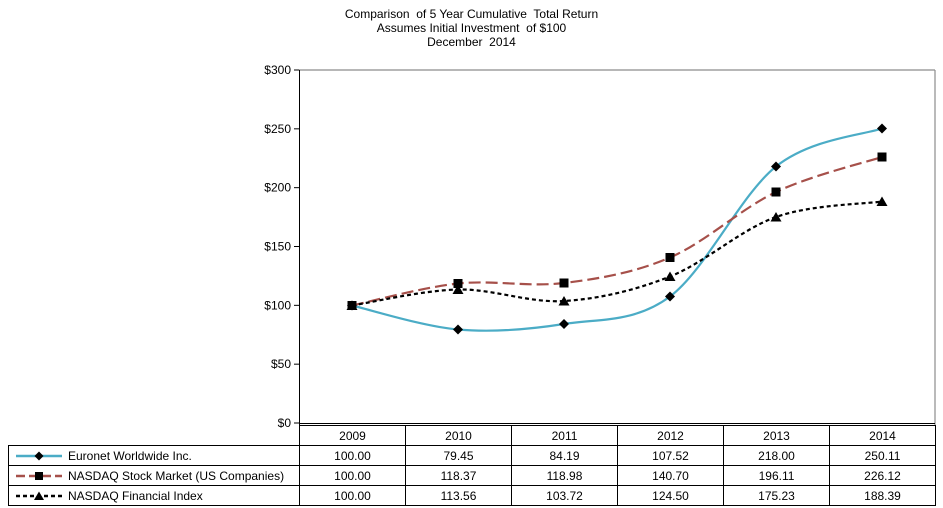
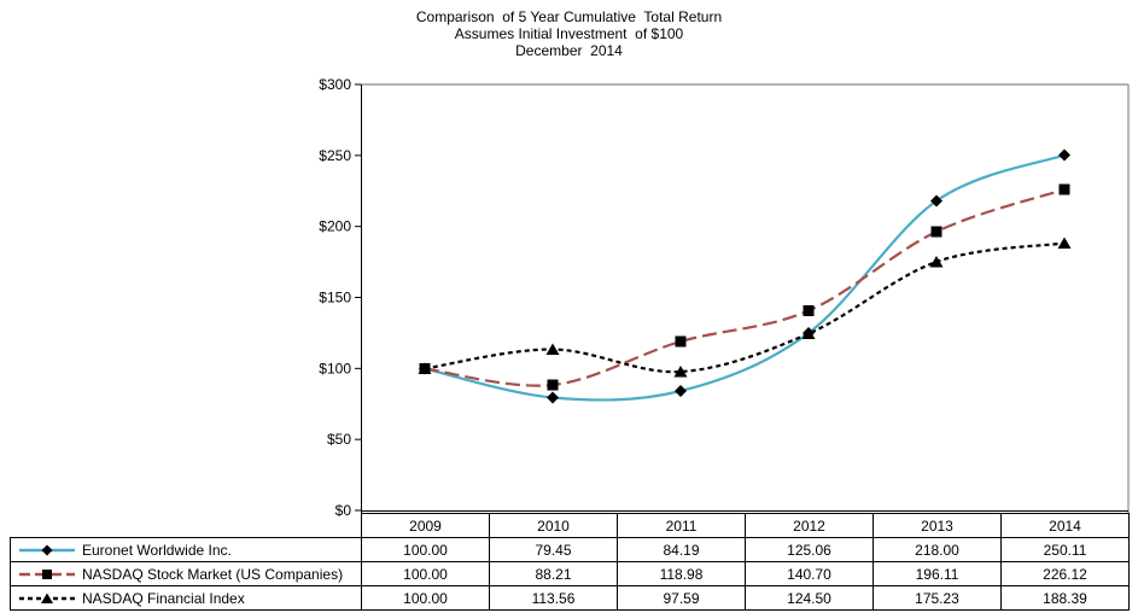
NASDAQ Stock Market (US Companies)/2010: 118.37 -> 88.21
NASDAQ Financial Index/2011: 103.72 -> 97.59
Euronet Worldwide Inc./2012: 107.52 -> 125.06
